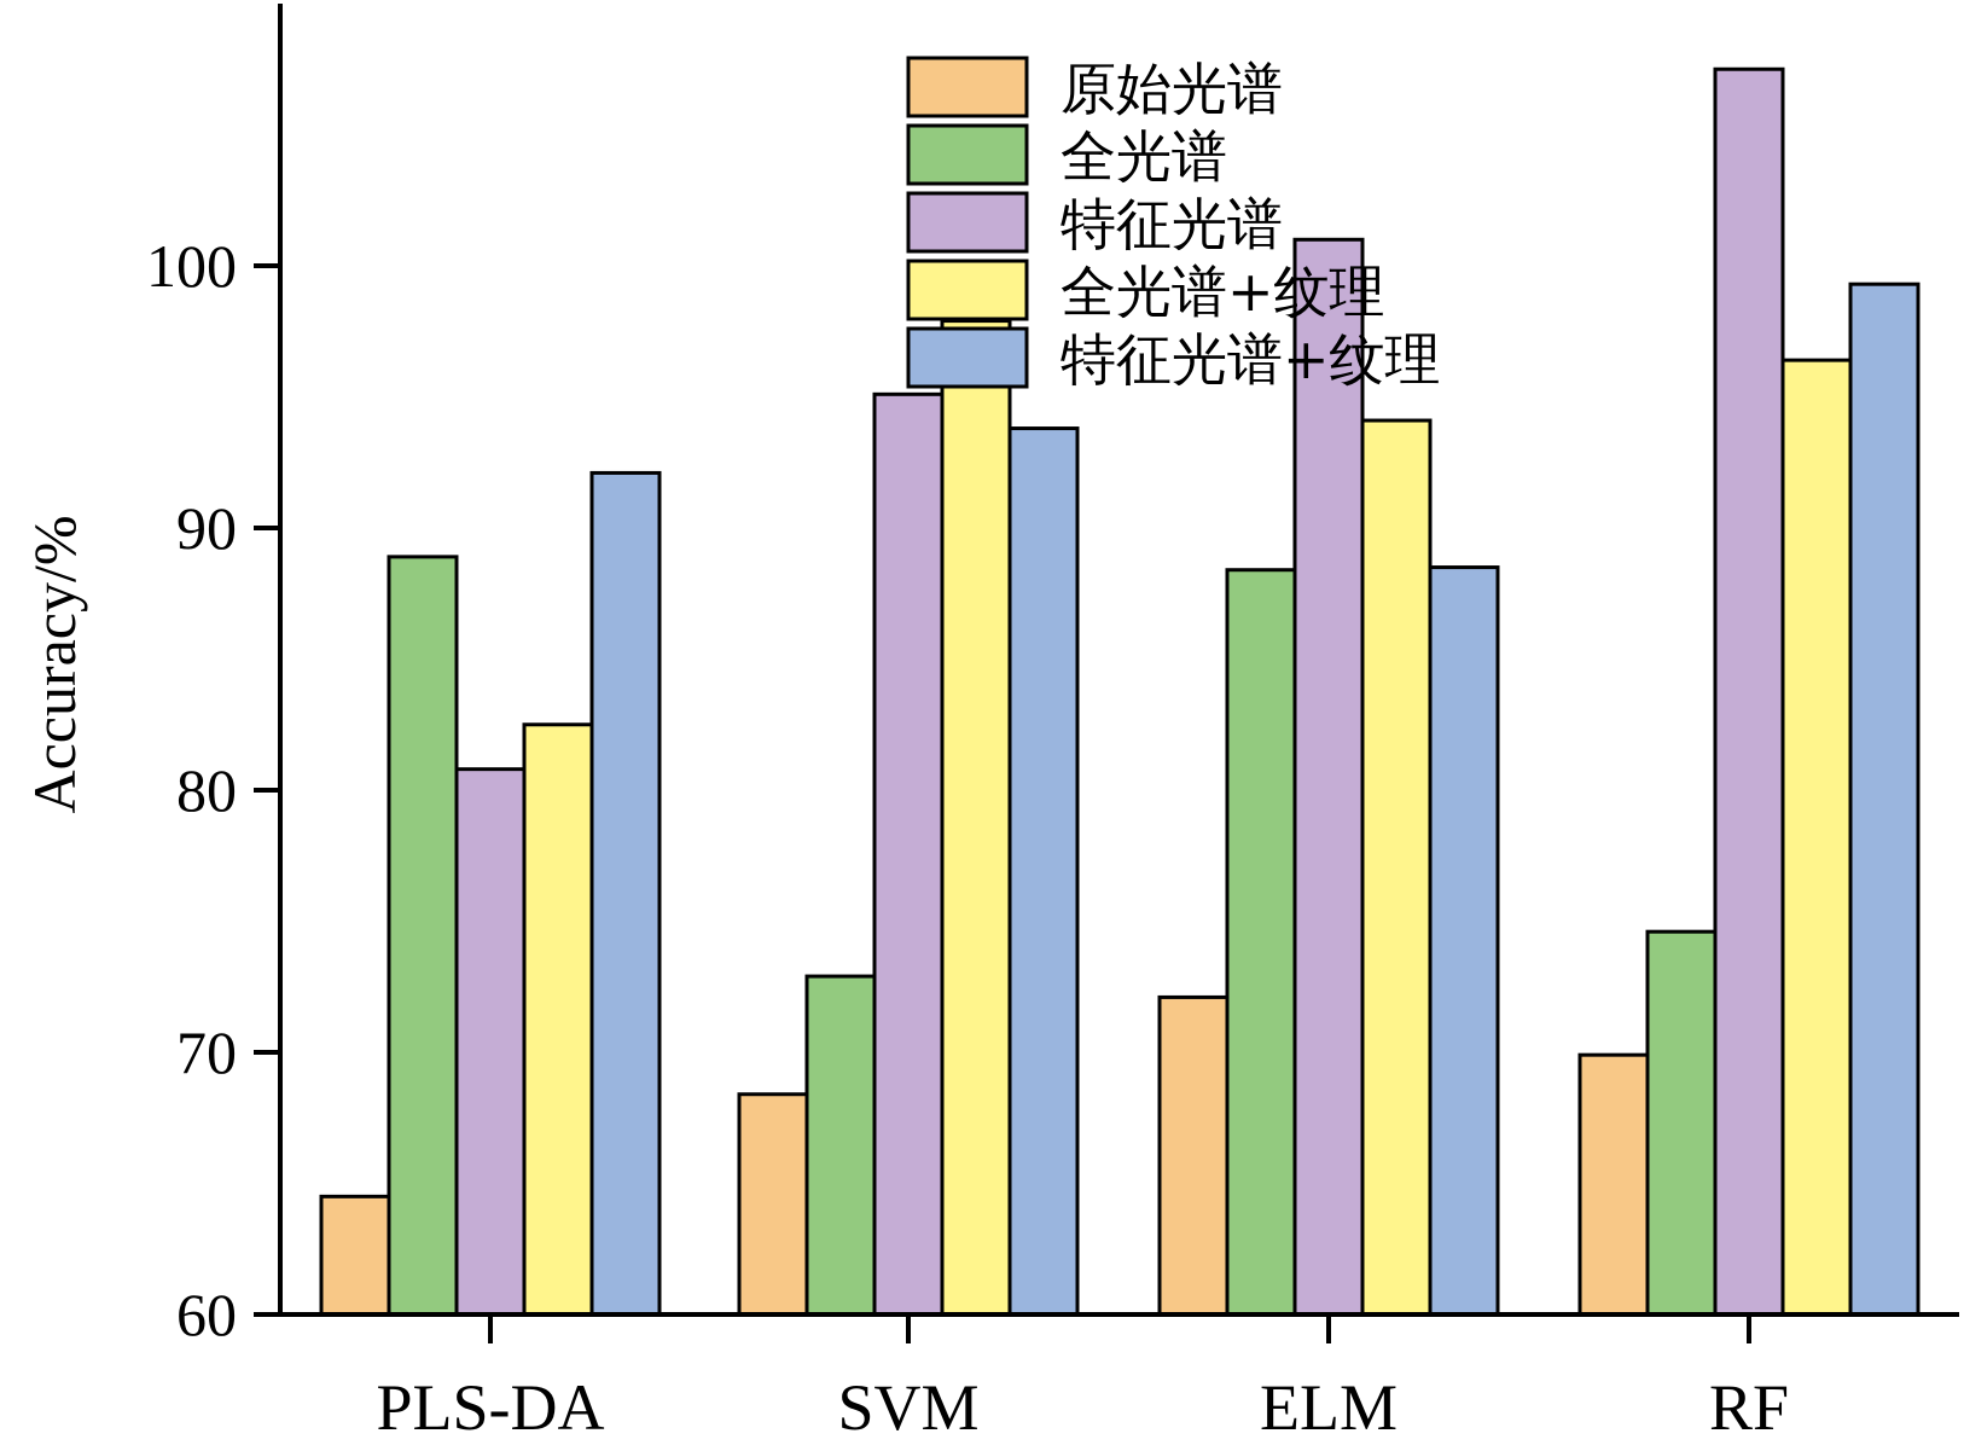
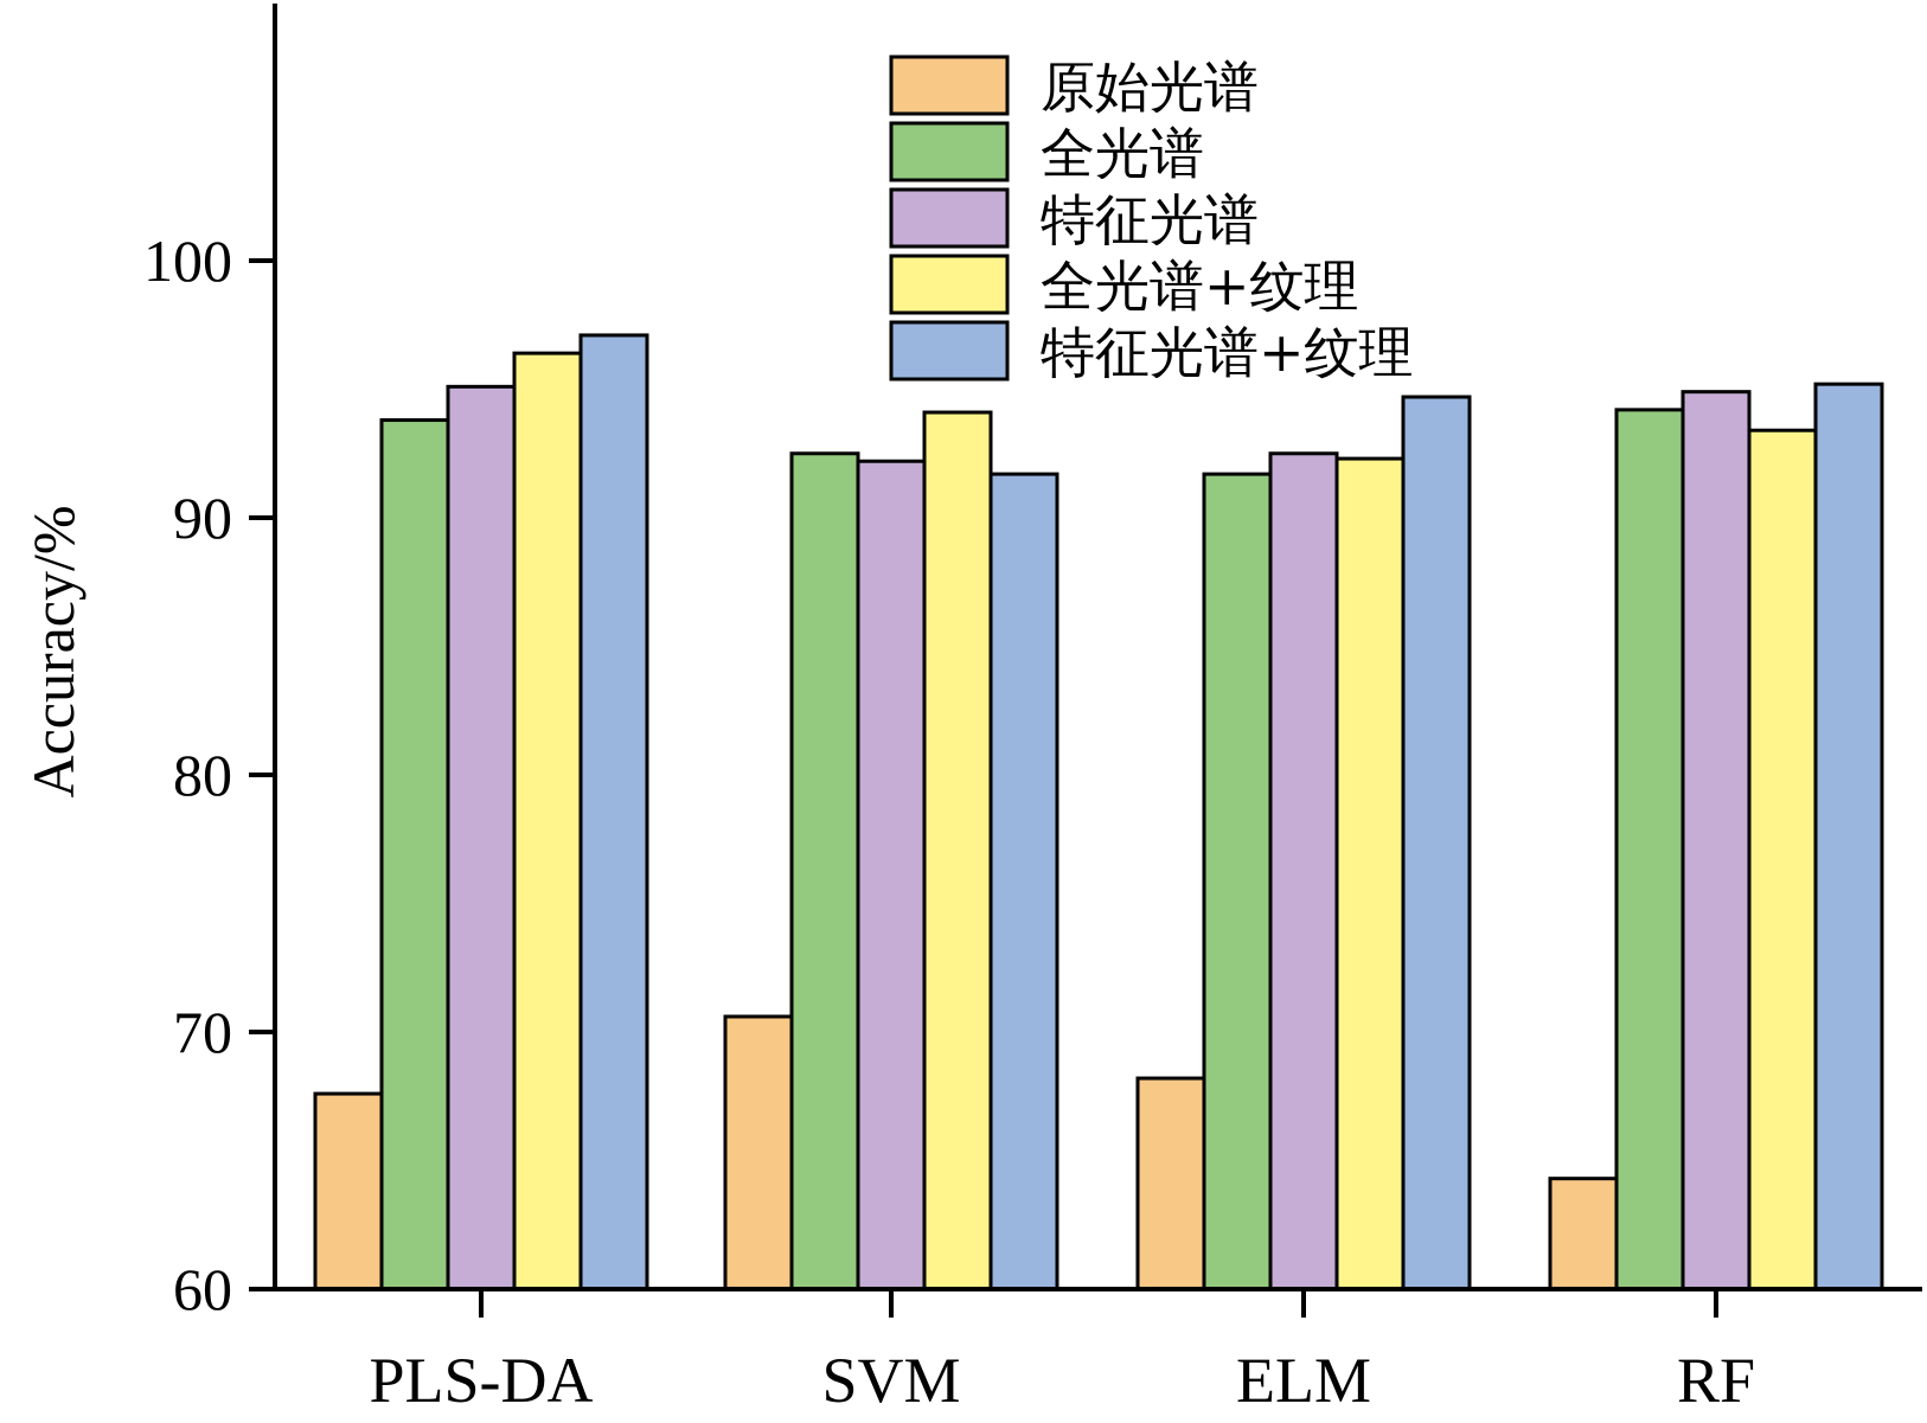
原始光谱/PLS-DA: 64.5 -> 67.6
全光谱/PLS-DA: 88.9 -> 93.8
特征光谱/PLS-DA: 80.8 -> 95.1
全光谱+纹理/PLS-DA: 82.5 -> 96.4
特征光谱+纹理/PLS-DA: 92.1 -> 97.1
原始光谱/SVM: 68.4 -> 70.6
全光谱/SVM: 72.9 -> 92.5
特征光谱/SVM: 95.1 -> 92.2
全光谱+纹理/SVM: 97.9 -> 94.1
特征光谱+纹理/SVM: 93.8 -> 91.7
原始光谱/ELM: 72.1 -> 68.2
全光谱/ELM: 88.4 -> 91.7
特征光谱/ELM: 101.0 -> 92.5
全光谱+纹理/ELM: 94.1 -> 92.3
特征光谱+纹理/ELM: 88.5 -> 94.7
原始光谱/RF: 69.9 -> 64.3
全光谱/RF: 74.6 -> 94.2
特征光谱/RF: 107.5 -> 94.9
全光谱+纹理/RF: 96.4 -> 93.4
特征光谱+纹理/RF: 99.3 -> 95.2
